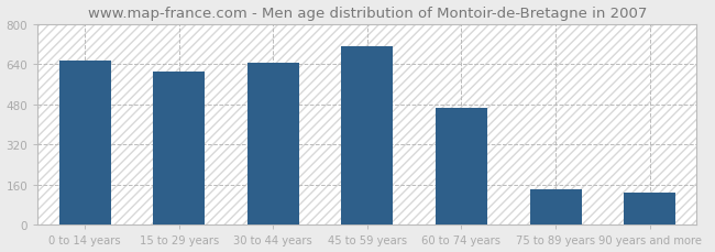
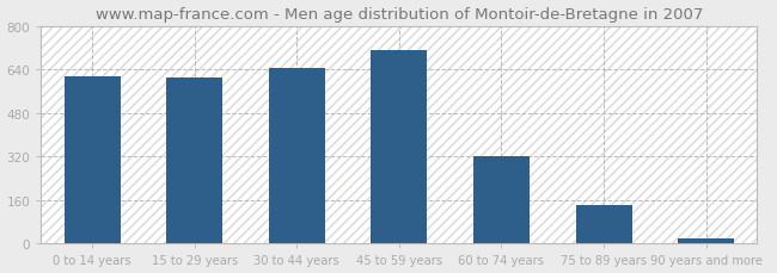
0 to 14 years: 655 -> 615
60 to 74 years: 465 -> 323
90 years and more: 130 -> 18
